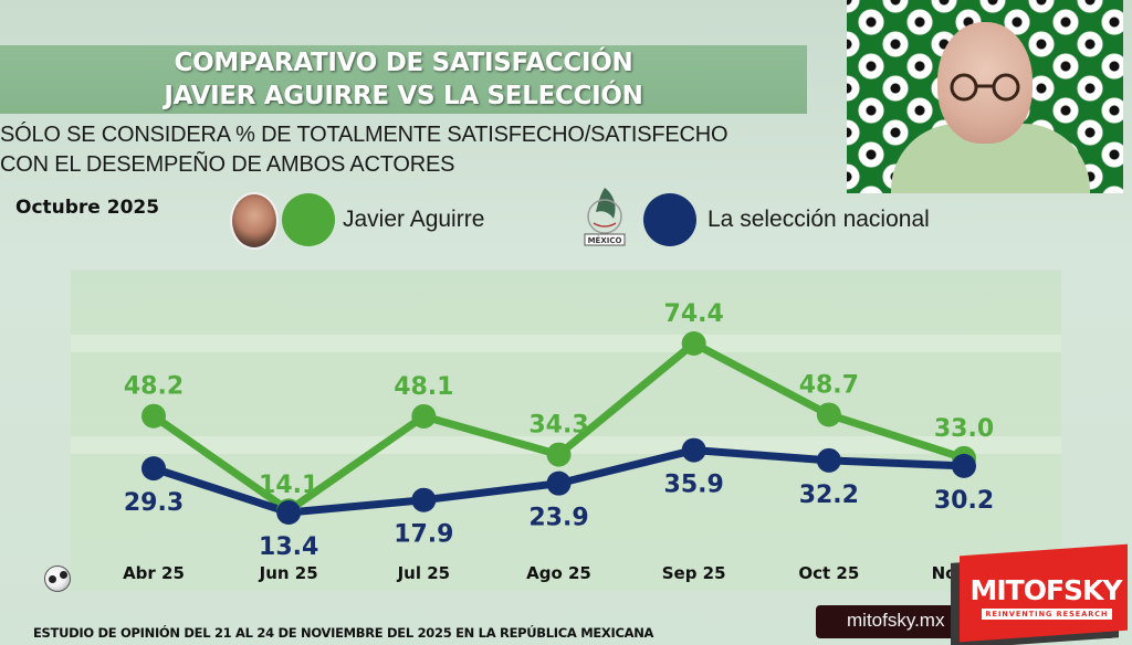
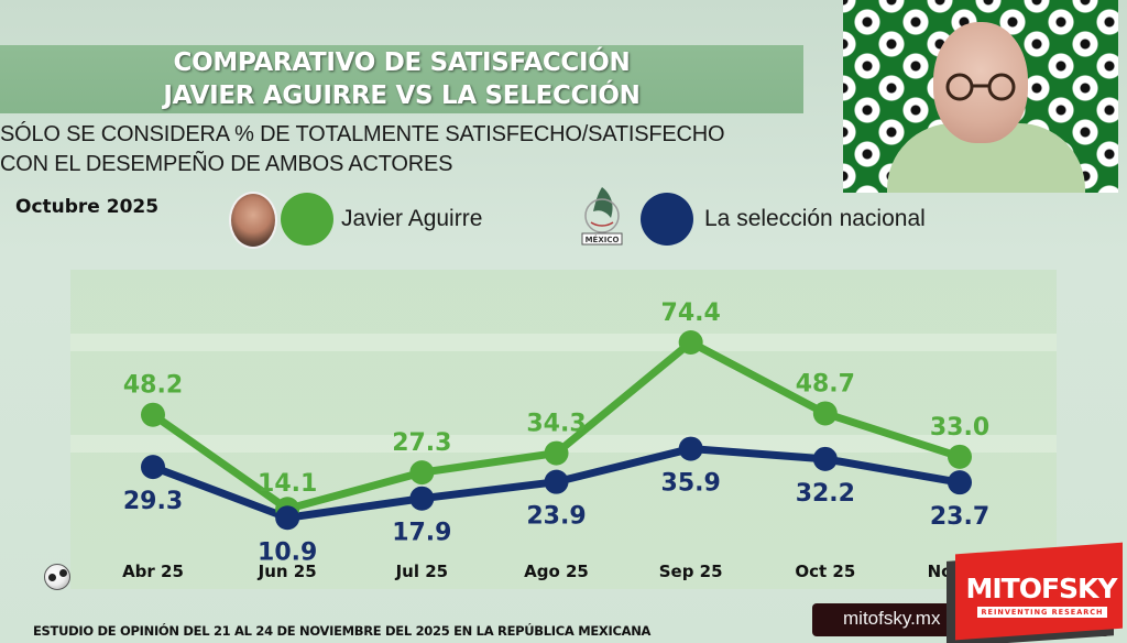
La selección nacional/Jun 25: 13.4 -> 10.9
Javier Aguirre/Jul 25: 48.1 -> 27.3
La selección nacional/Nov 25: 30.2 -> 23.7
